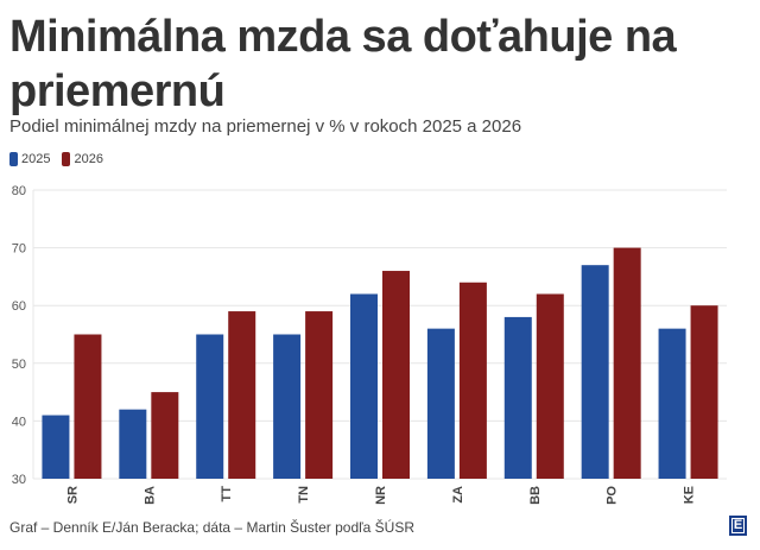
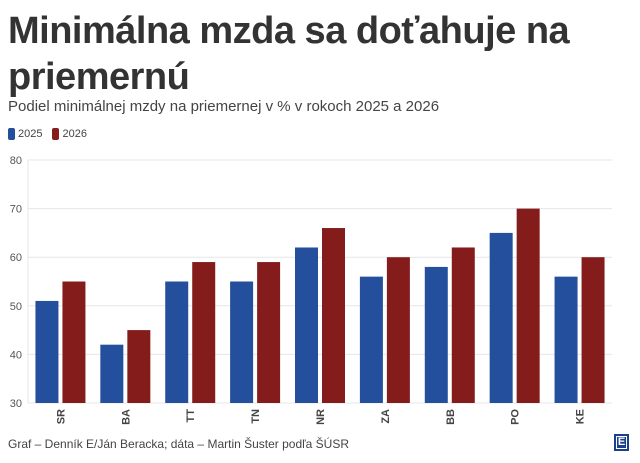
2025/SR: 41 -> 51
2026/ZA: 64 -> 60
2025/PO: 67 -> 65
